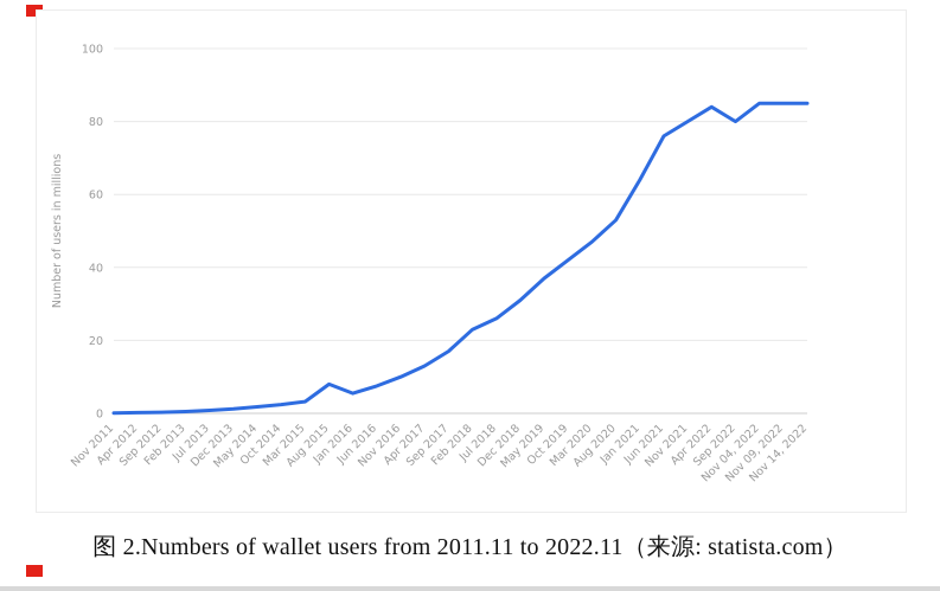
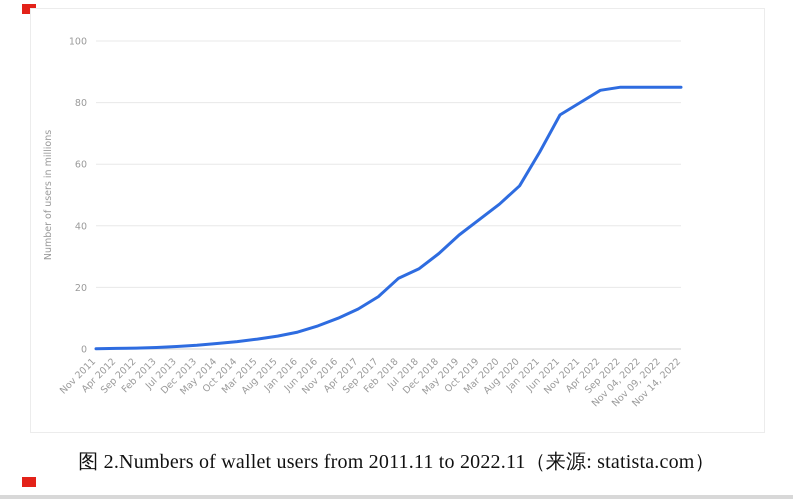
Aug 2015: 8 -> 4
Sep 2022: 80 -> 85
